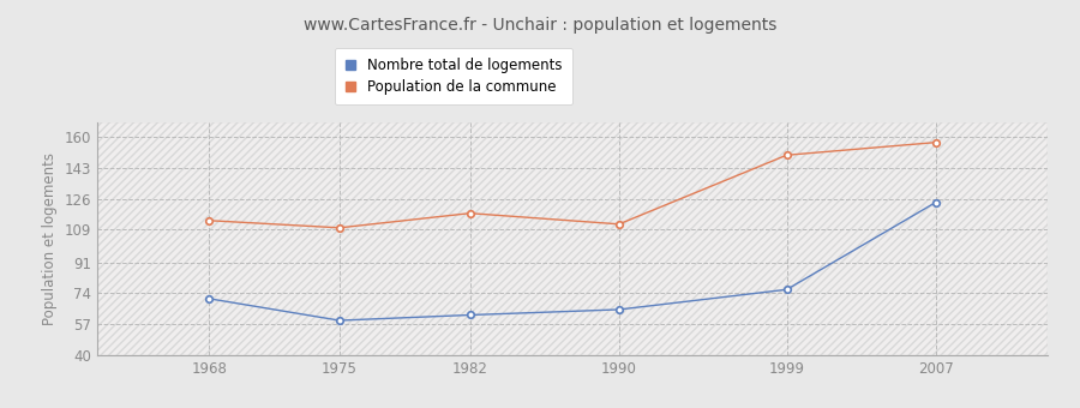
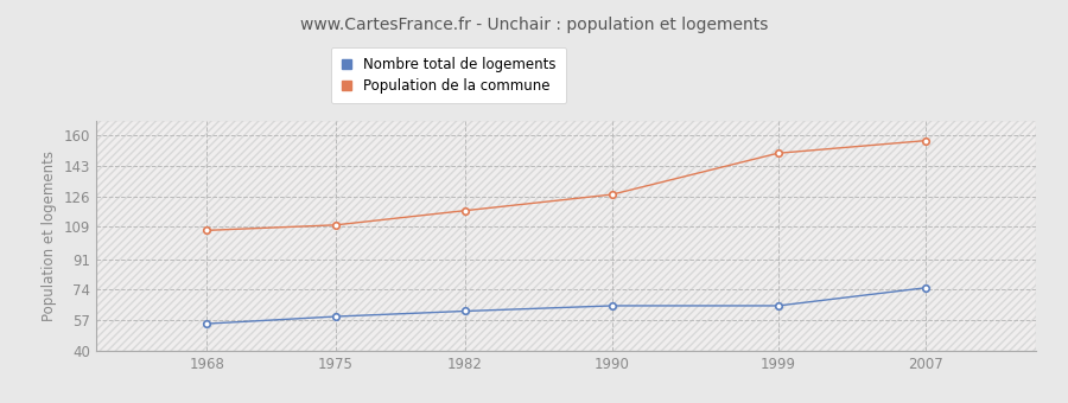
Nombre total de logements/1968: 71 -> 55
Population de la commune/1968: 114 -> 107
Population de la commune/1990: 112 -> 127
Nombre total de logements/1999: 76 -> 65
Nombre total de logements/2007: 124 -> 75
